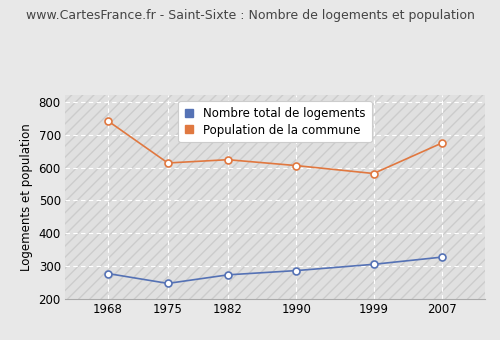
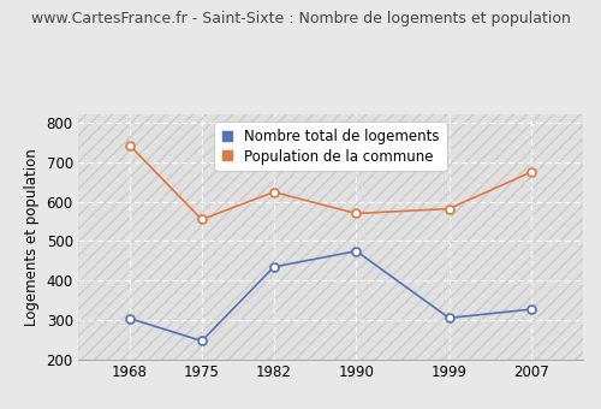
Nombre total de logements/1968: 278 -> 305
Population de la commune/1975: 614 -> 555
Nombre total de logements/1982: 274 -> 435
Nombre total de logements/1990: 287 -> 475
Population de la commune/1990: 606 -> 570
